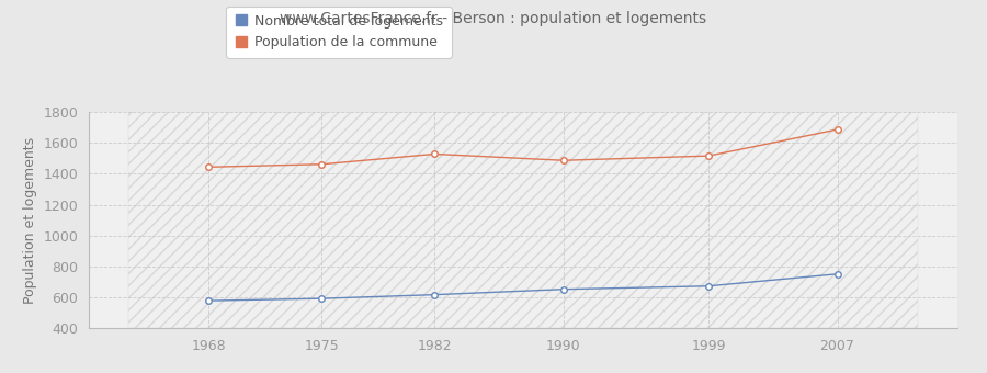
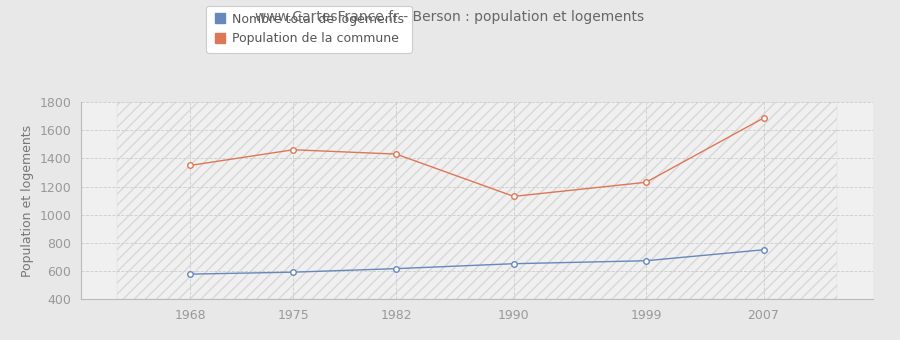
Population de la commune/1968: 1440 -> 1350
Population de la commune/1982: 1530 -> 1430
Population de la commune/1990: 1490 -> 1130
Population de la commune/1999: 1520 -> 1230
